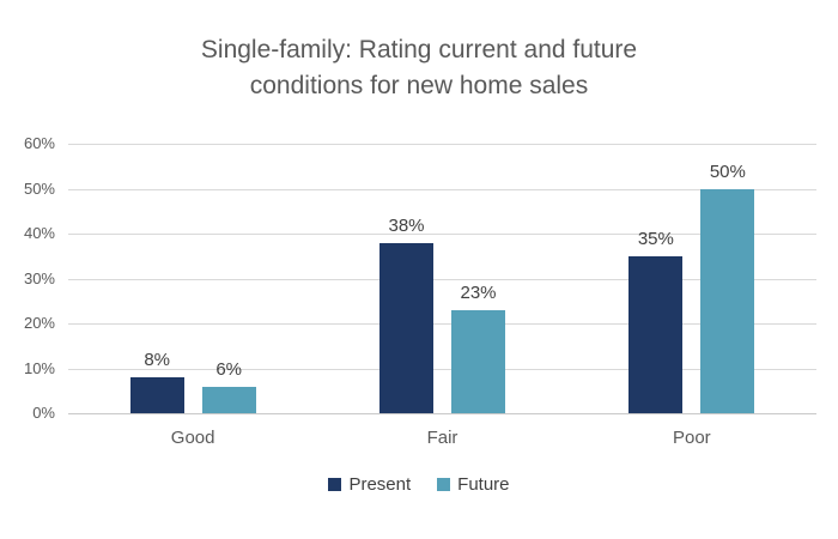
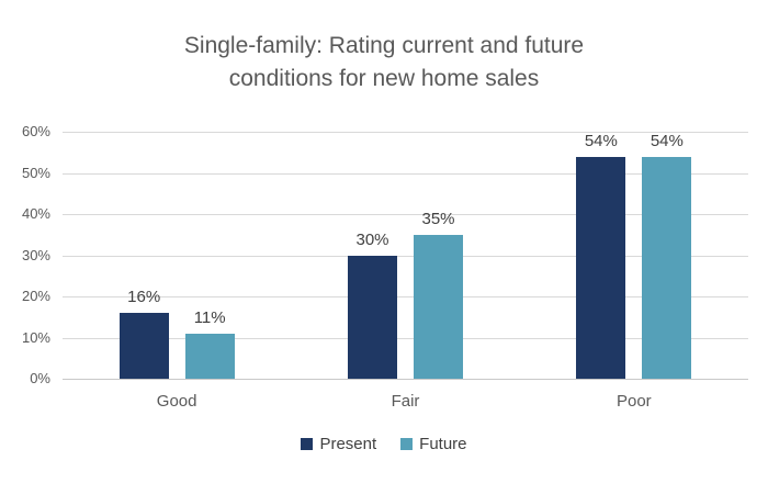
Present/Good: 8% -> 16%
Future/Good: 6% -> 11%
Present/Fair: 38% -> 30%
Future/Fair: 23% -> 35%
Present/Poor: 35% -> 54%
Future/Poor: 50% -> 54%
